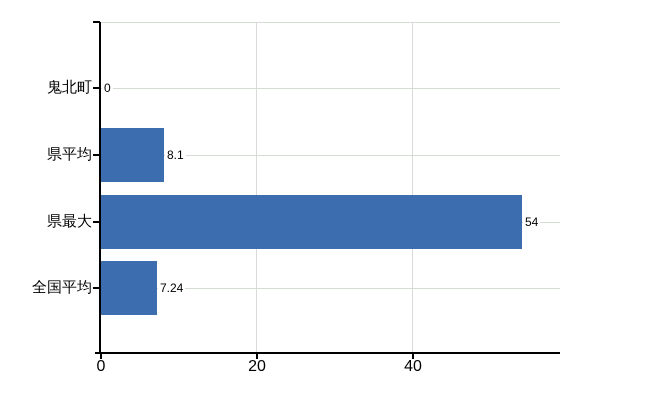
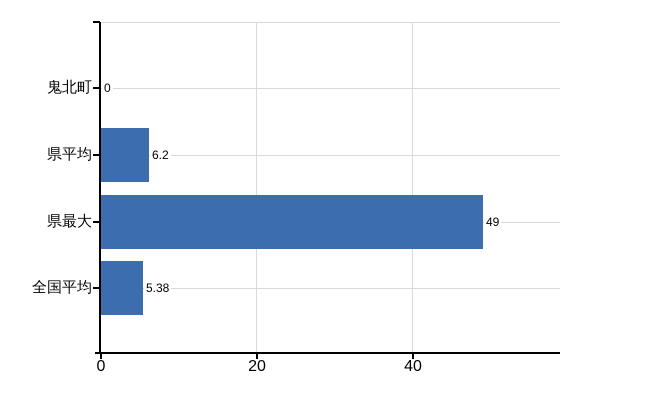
県平均: 8.1 -> 6.2
県最大: 54 -> 49
全国平均: 7.24 -> 5.38
